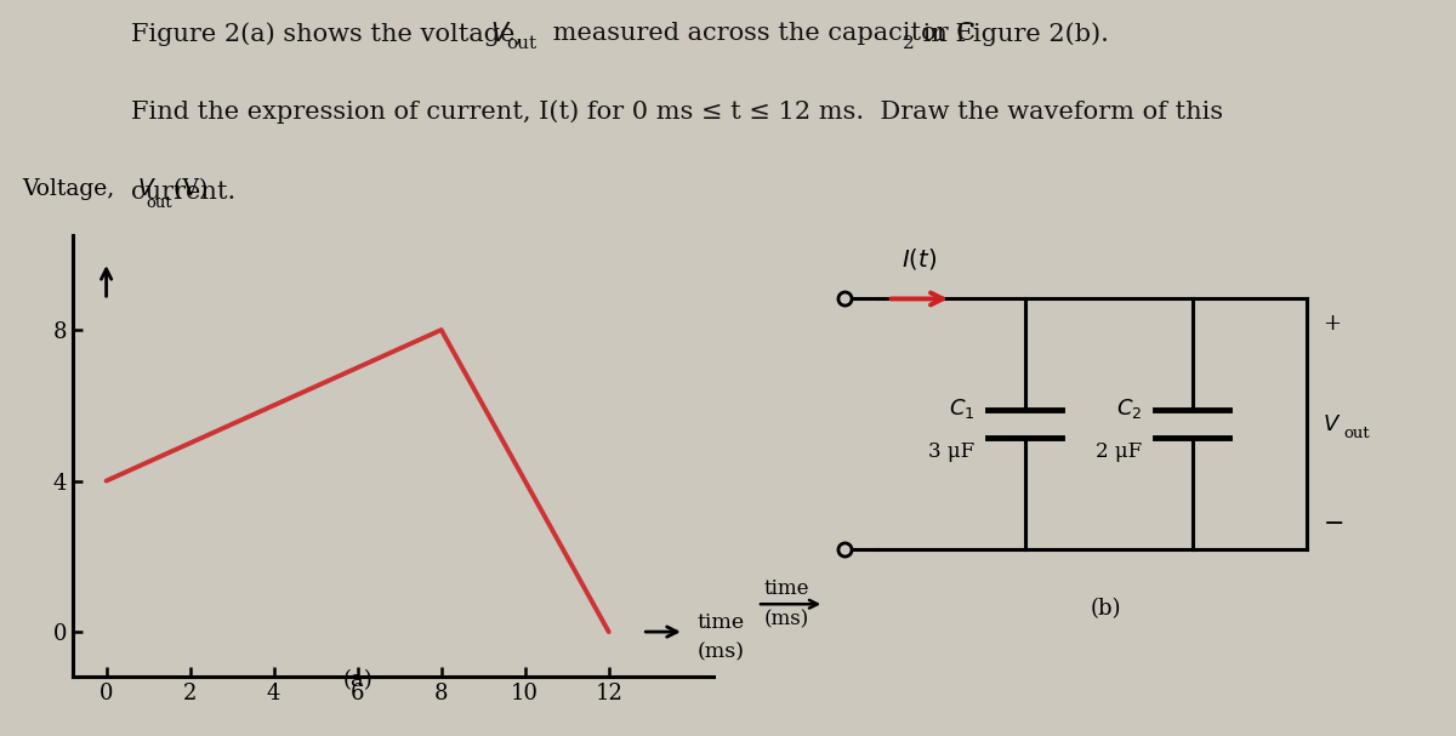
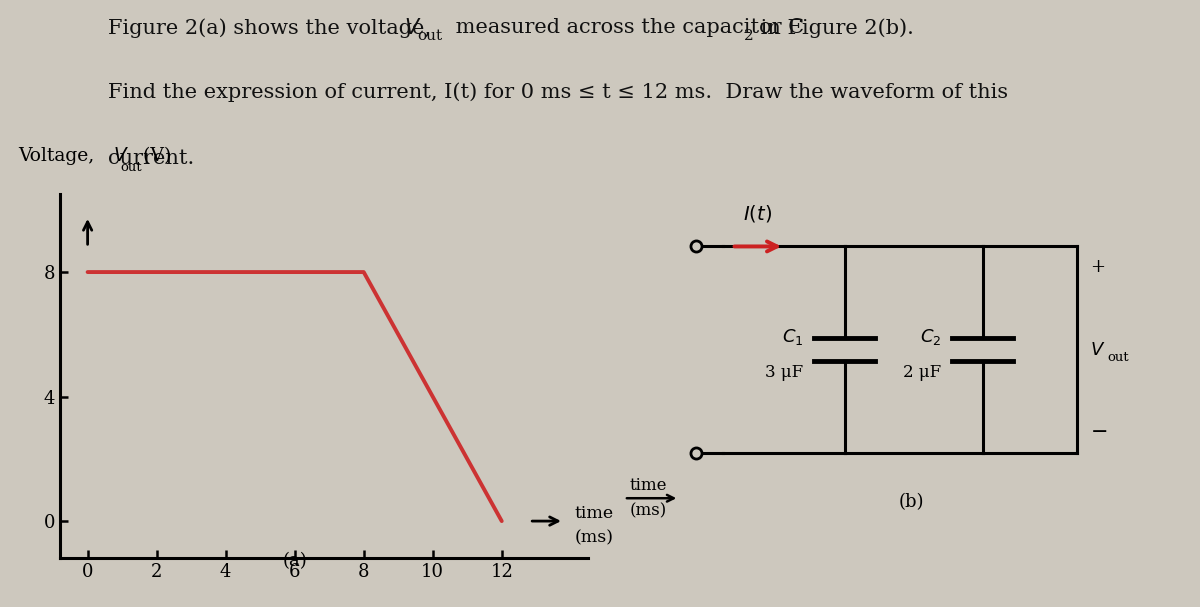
0: 4 -> 8
